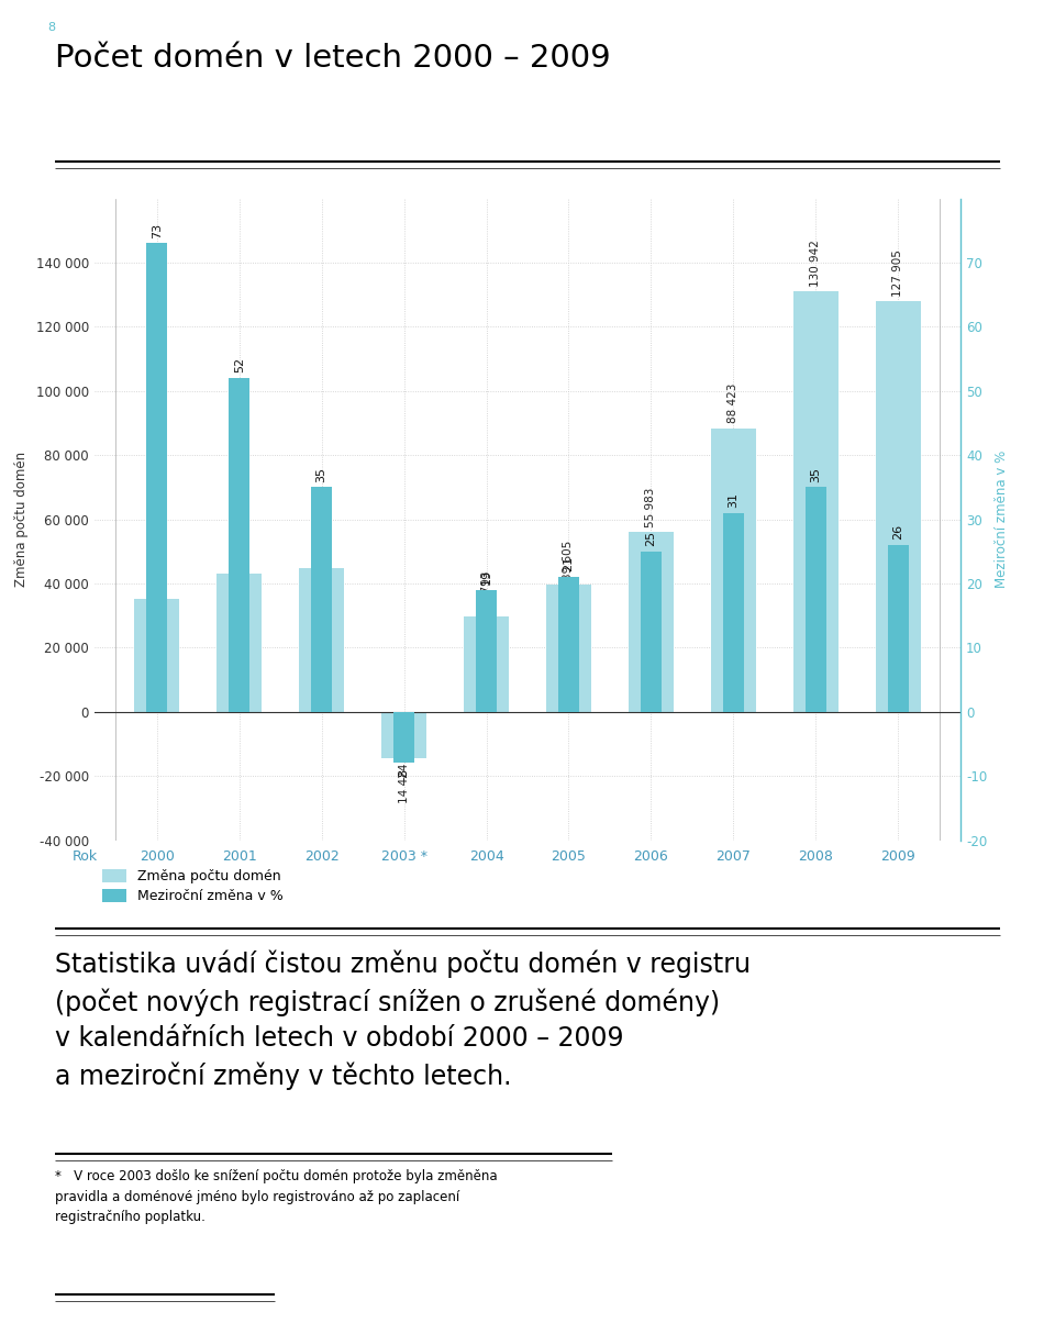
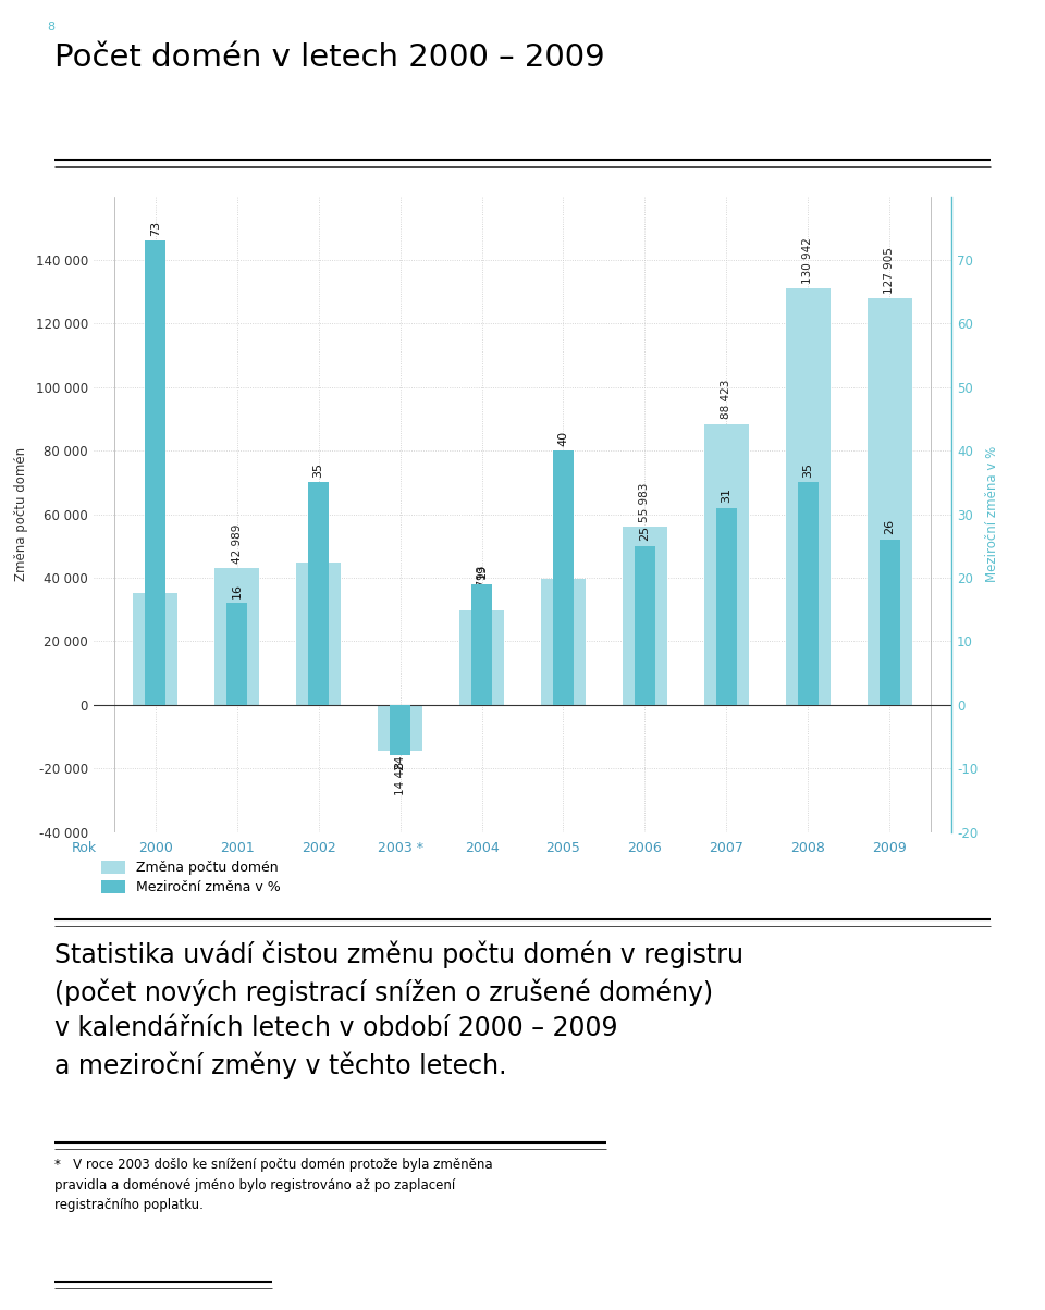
Meziroční změna v %/2001: 52 -> 16
Meziroční změna v %/2005: 21 -> 40
